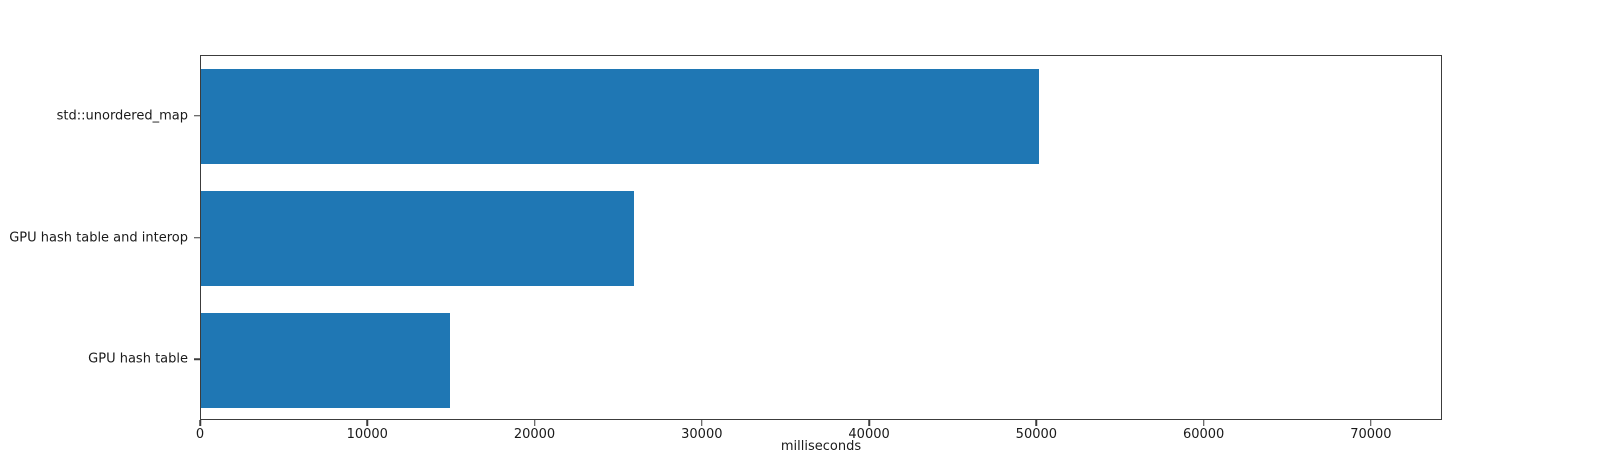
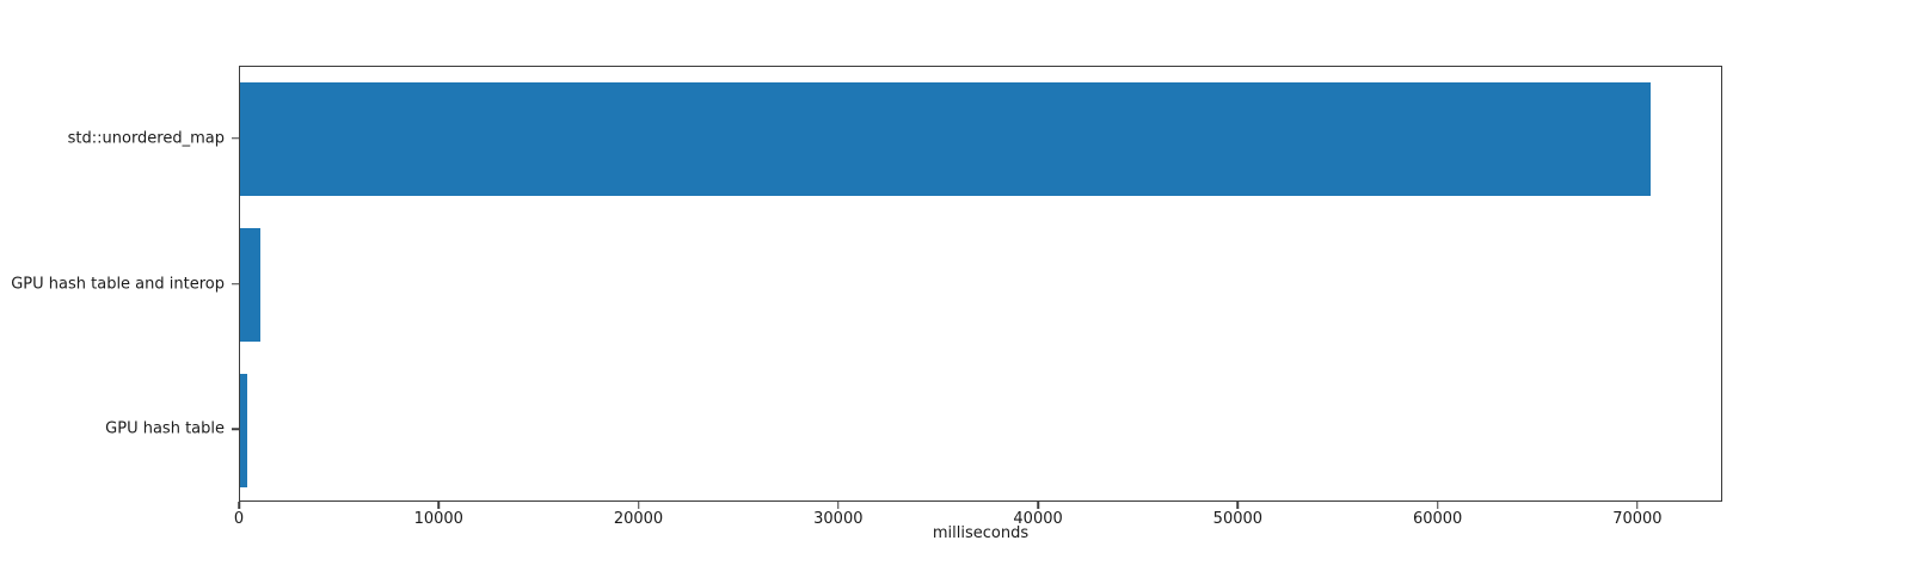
std::unordered_map: 50100 -> 70600
GPU hash table and interop: 25900 -> 1000
GPU hash table: 14900 -> 400
